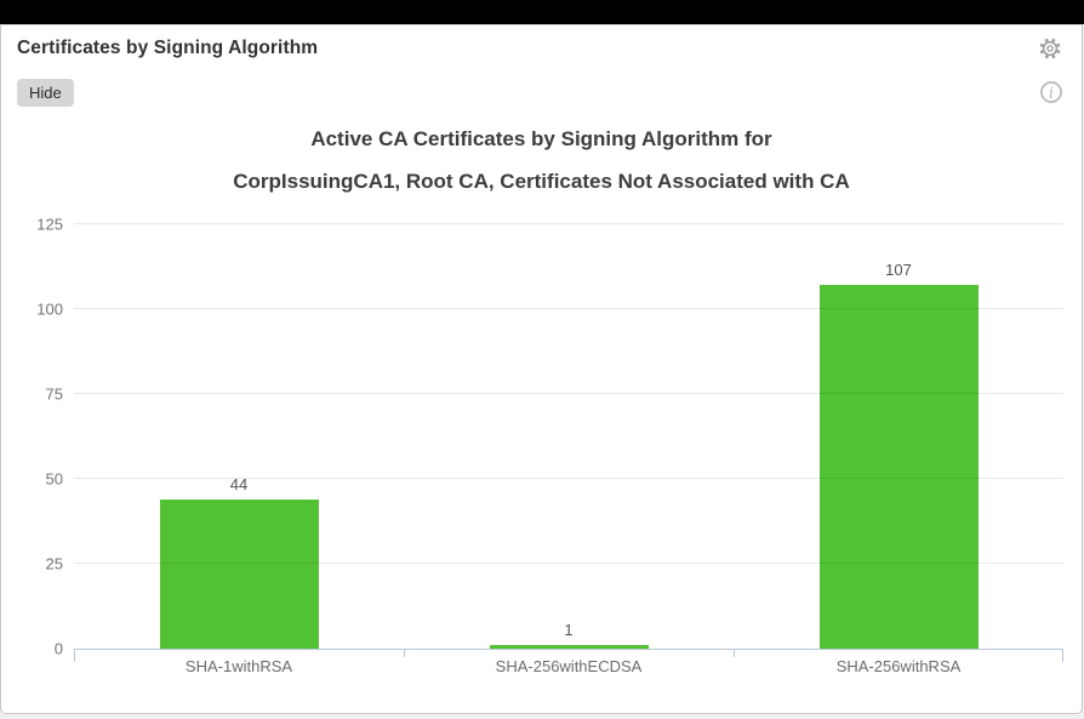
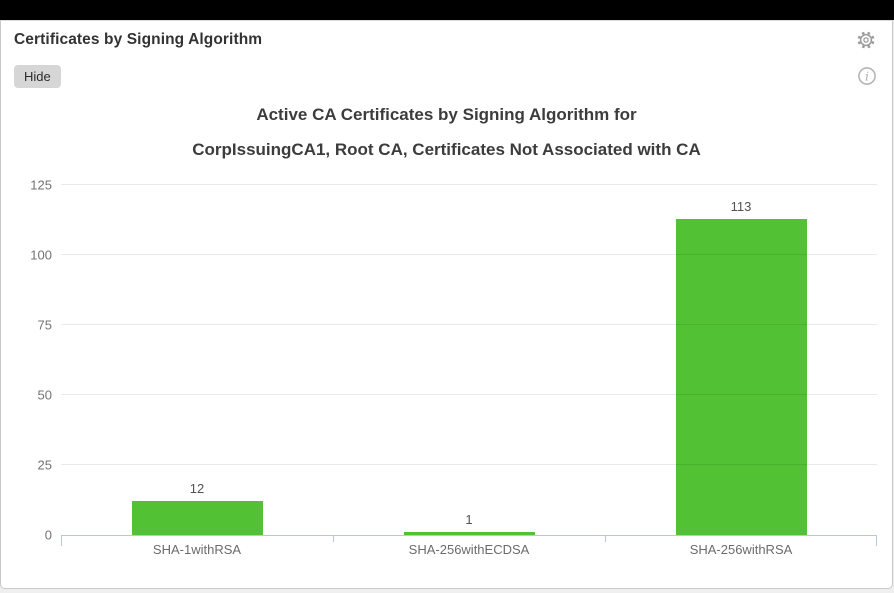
SHA-1withRSA: 44 -> 12
SHA-256withRSA: 107 -> 113
